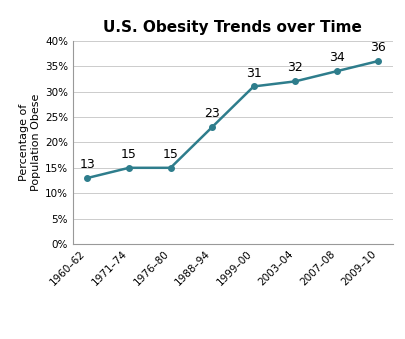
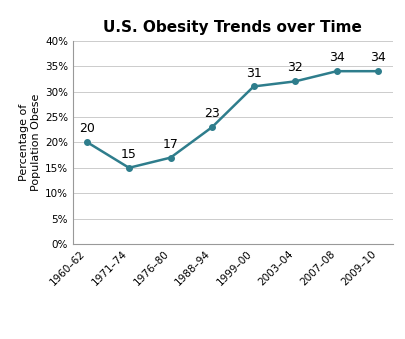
1960–62: 13 -> 20
1976–80: 15 -> 17
2009–10: 36 -> 34
